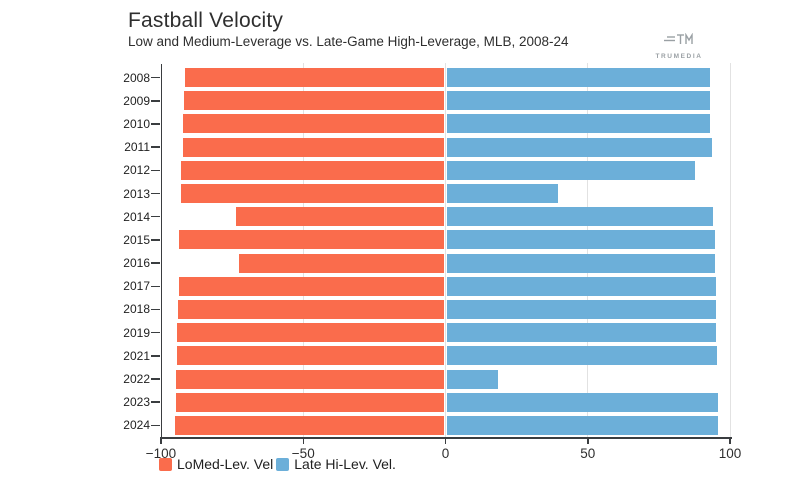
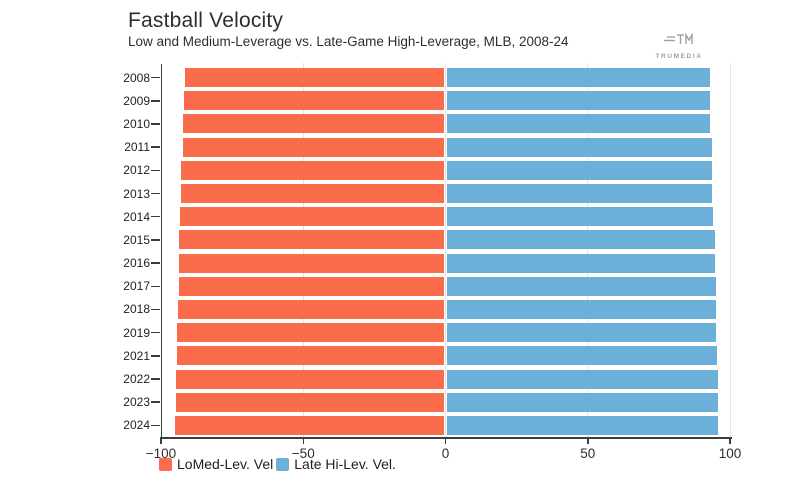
Late Hi-Lev. Vel./2012: 87 -> 93
Late Hi-Lev. Vel./2013: 39 -> 93
LoMed-Lev. Vel/2014: 73 -> 93
LoMed-Lev. Vel/2016: 72 -> 93
Late Hi-Lev. Vel./2022: 18 -> 95
